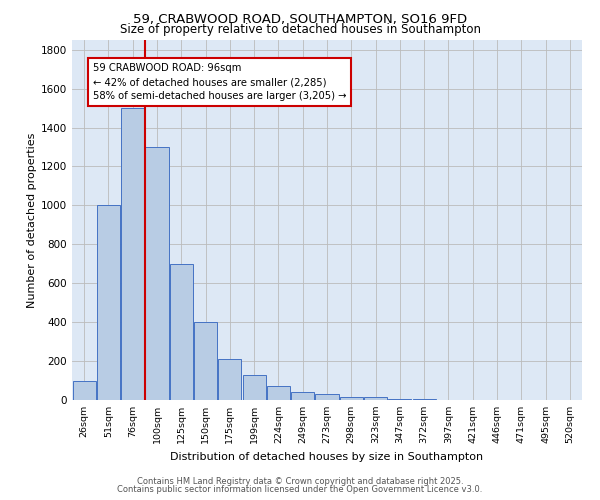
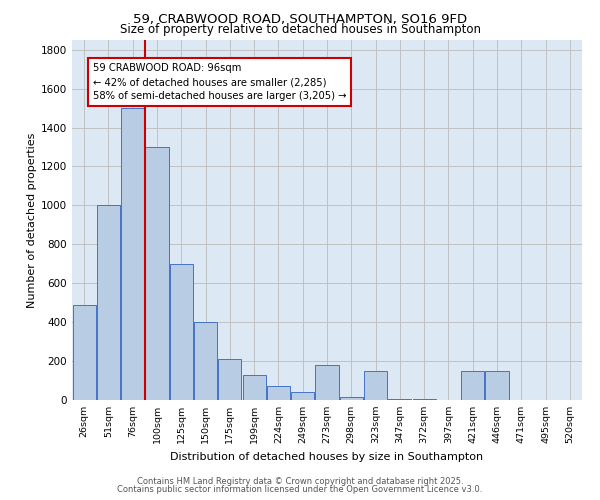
26sqm: 100 -> 490
273sqm: 30 -> 180
323sqm: 20 -> 150
421sqm: 0 -> 150
446sqm: 0 -> 150
